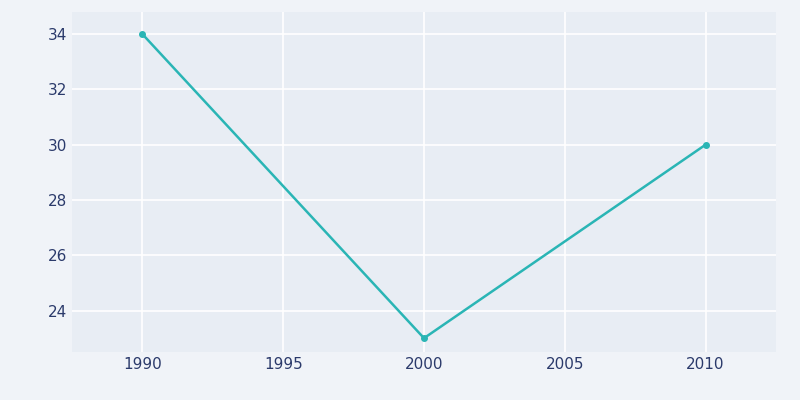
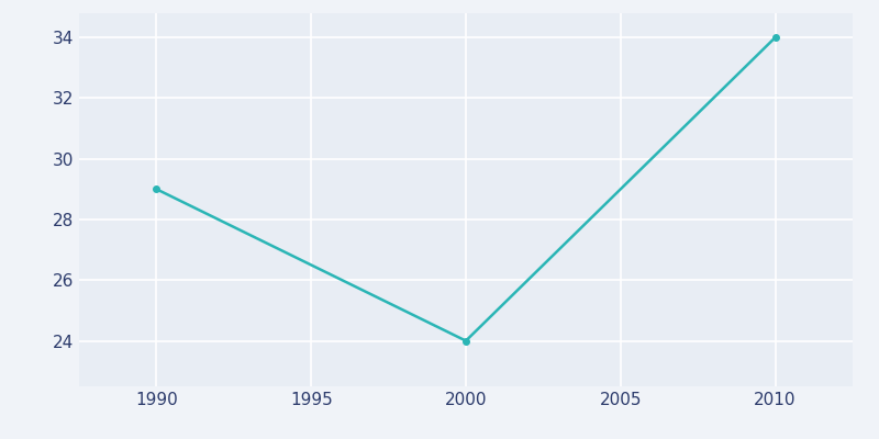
1990: 34 -> 29
2000: 23 -> 24
2010: 30 -> 34
